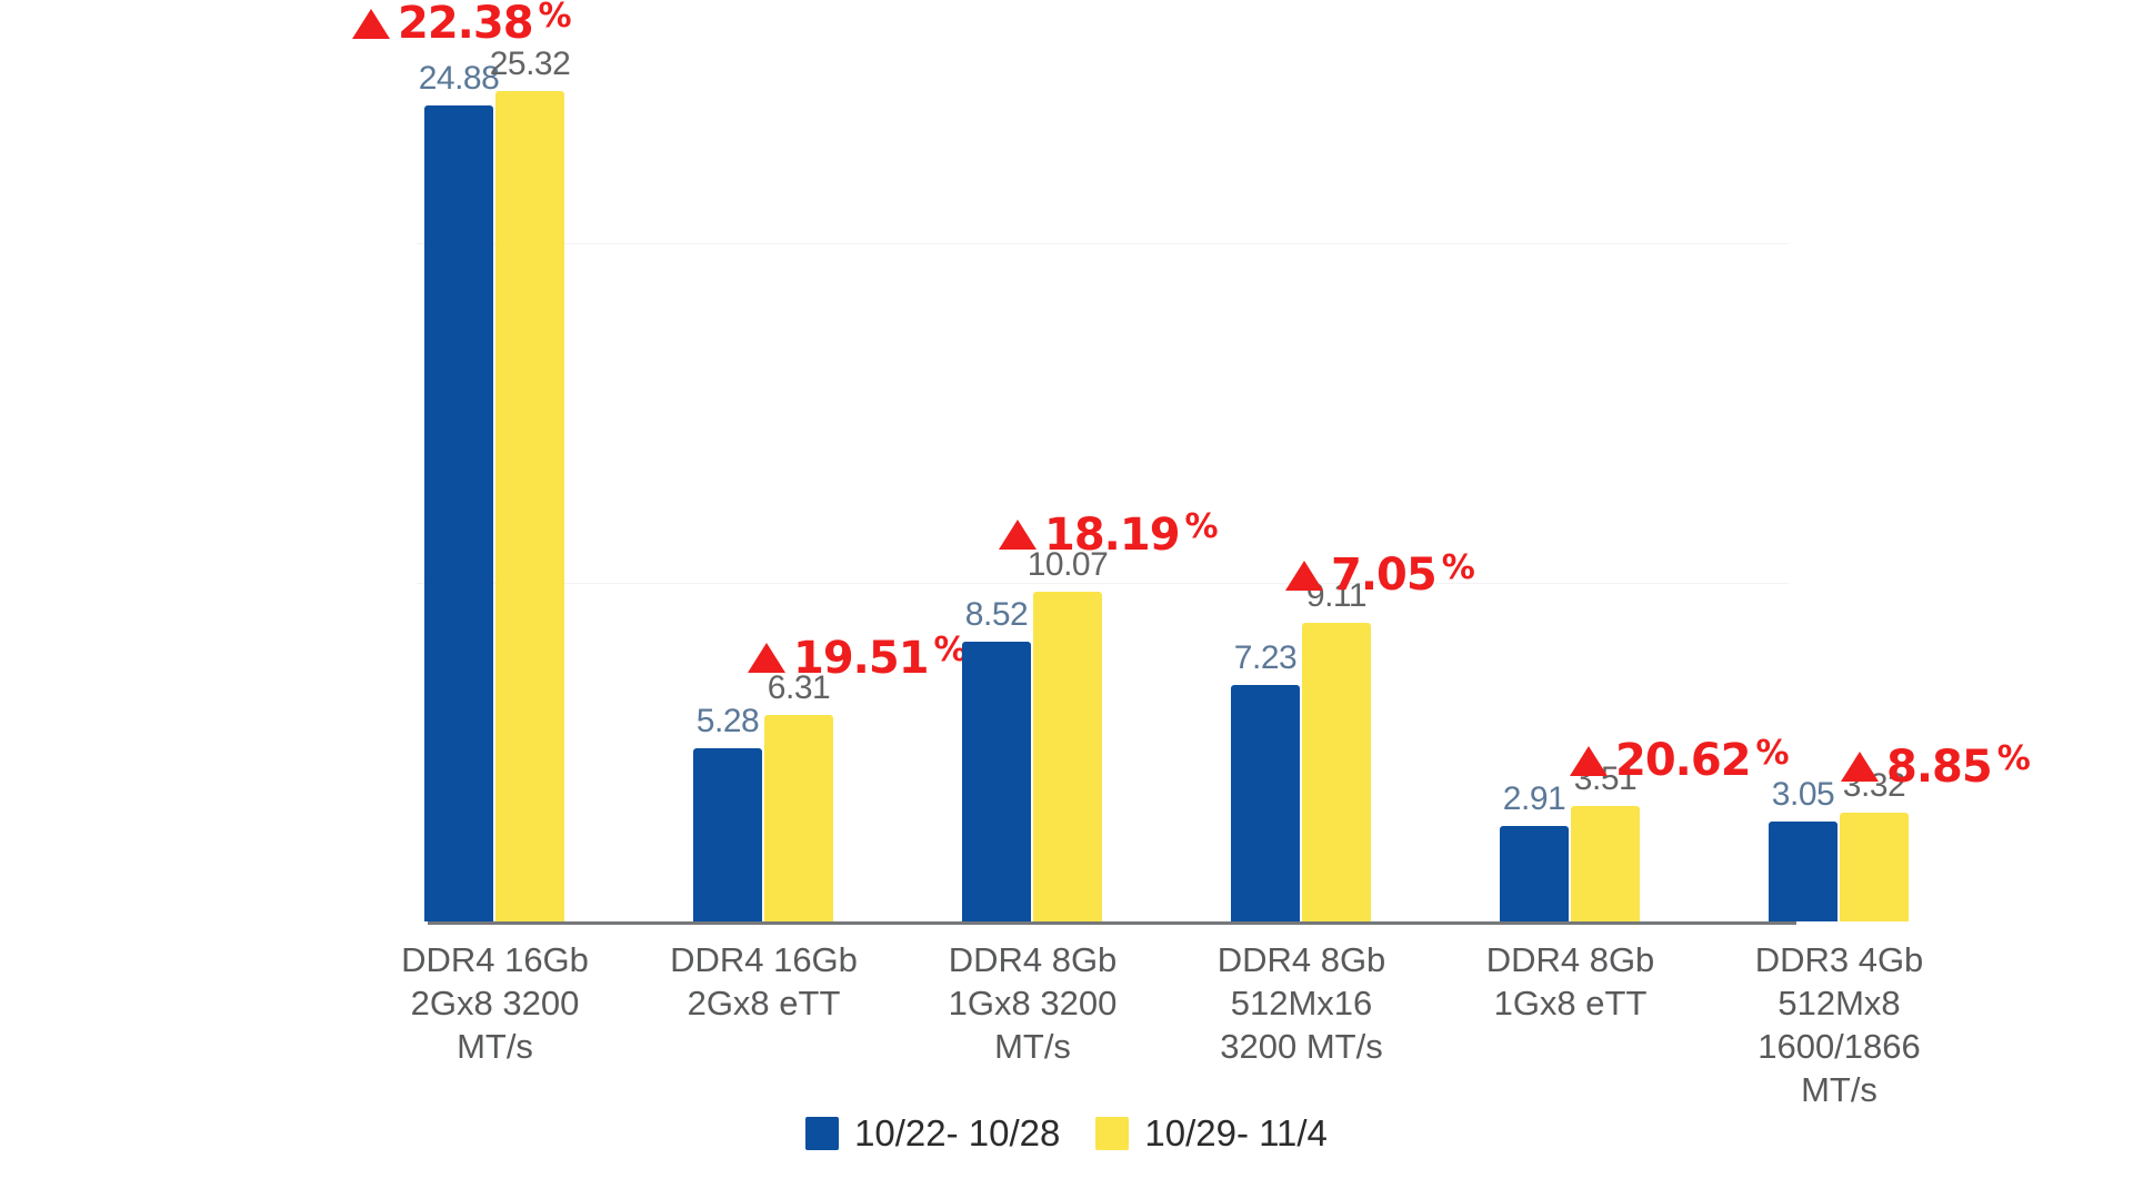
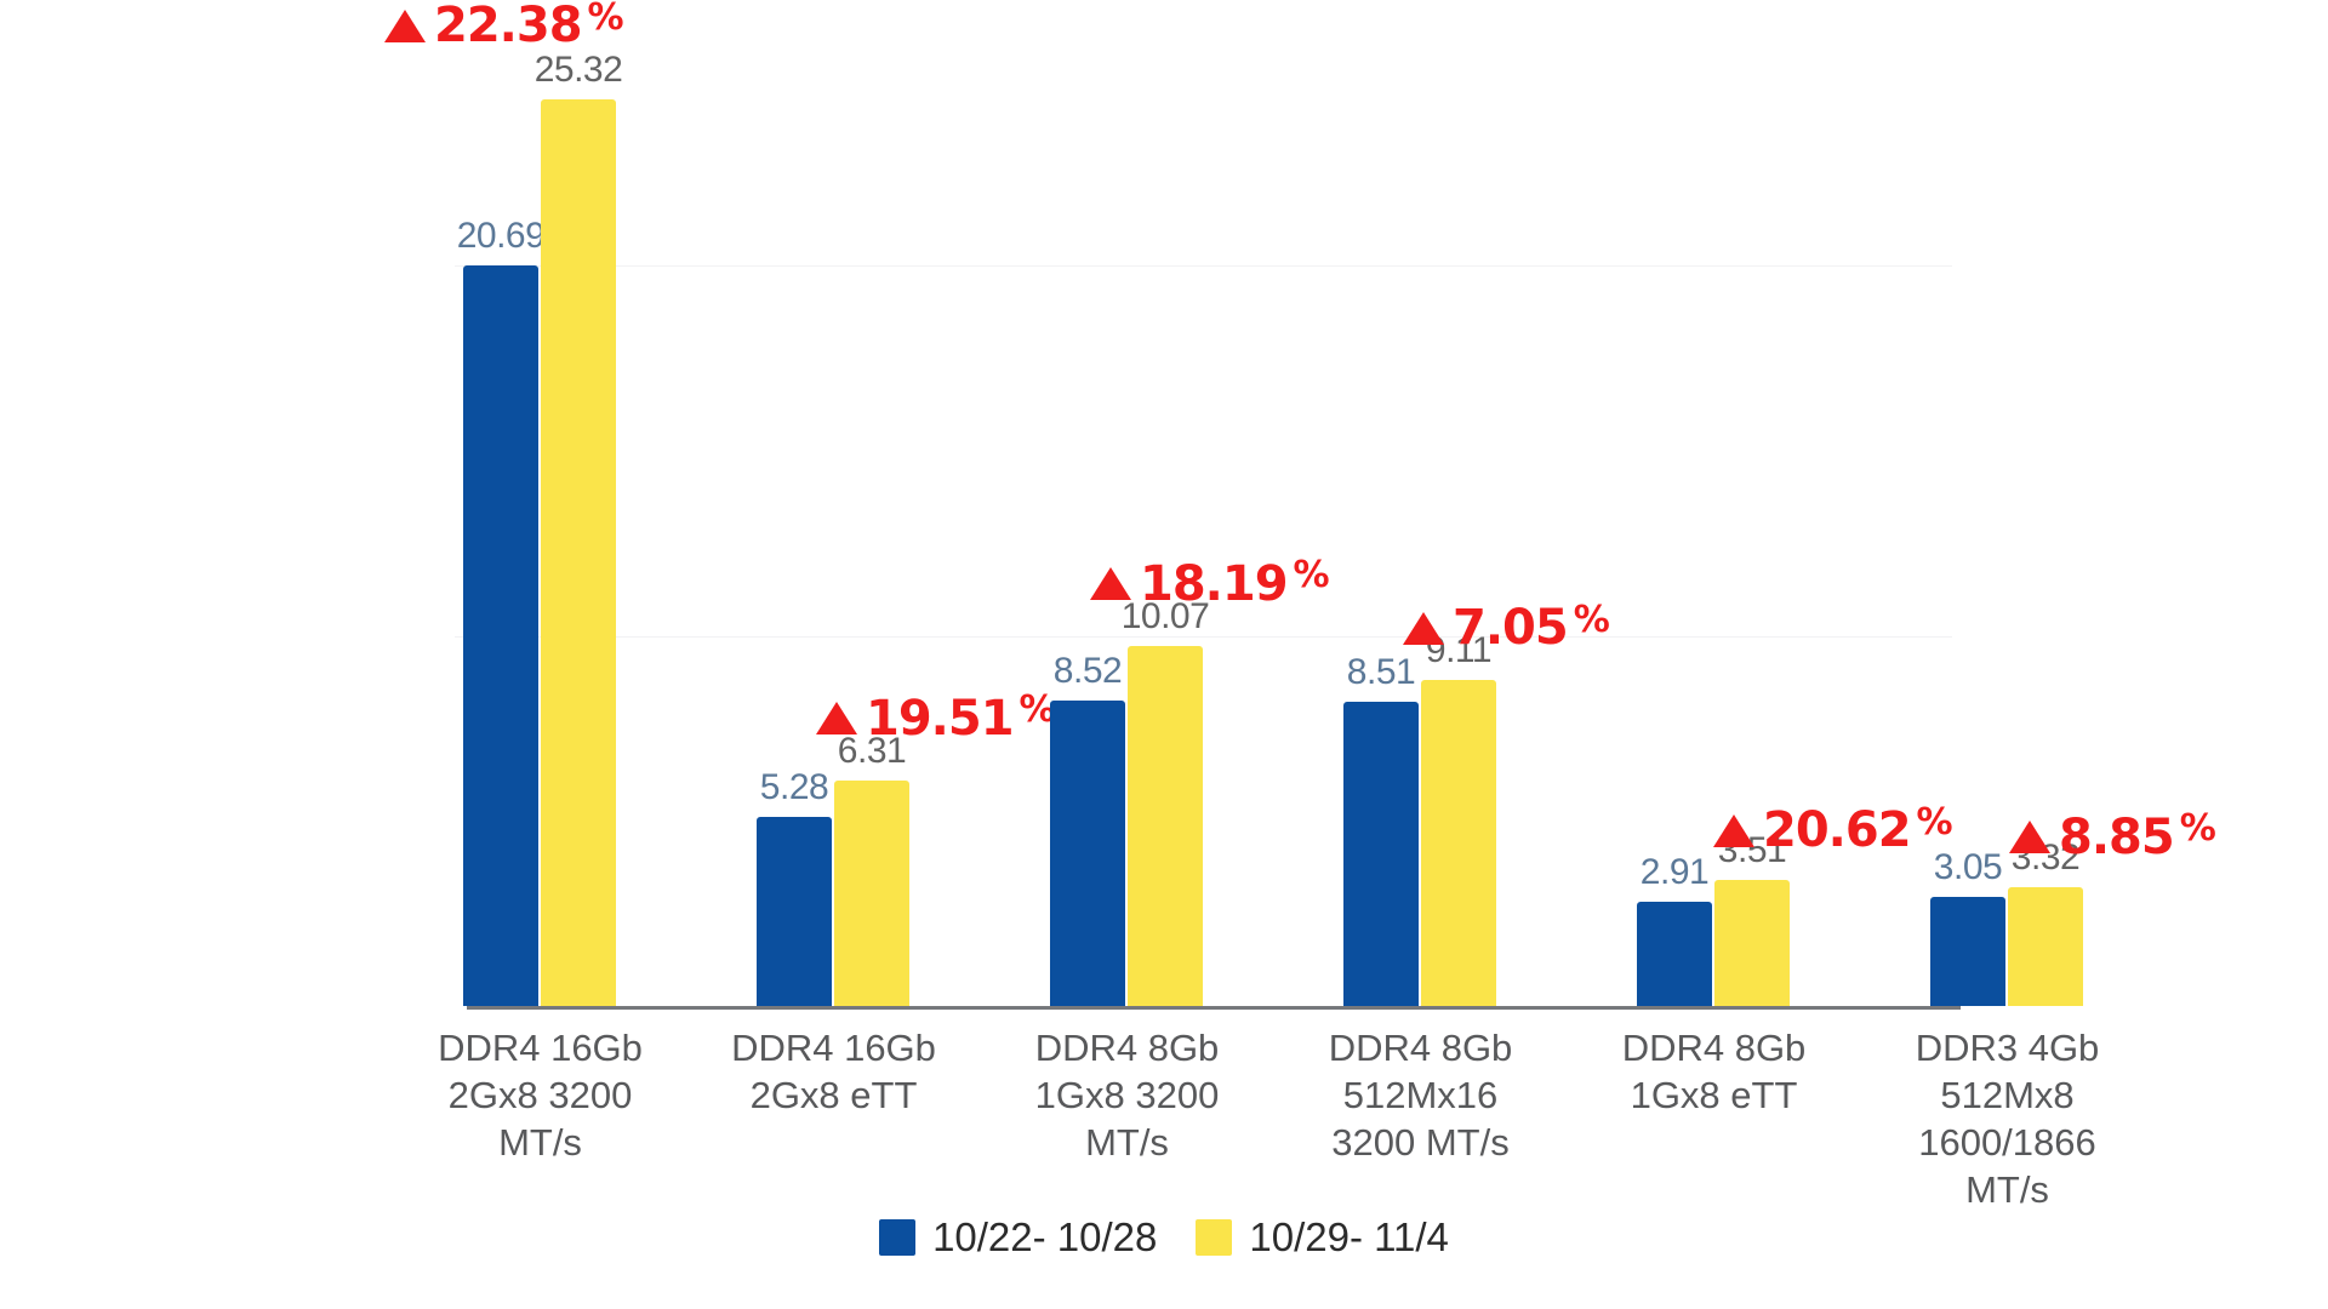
10/22- 10/28/DDR4 16Gb 2Gx8 3200 MT/s: 24.88 -> 20.69
10/22- 10/28/DDR4 8Gb 512Mx16 3200 MT/s: 7.23 -> 8.51
